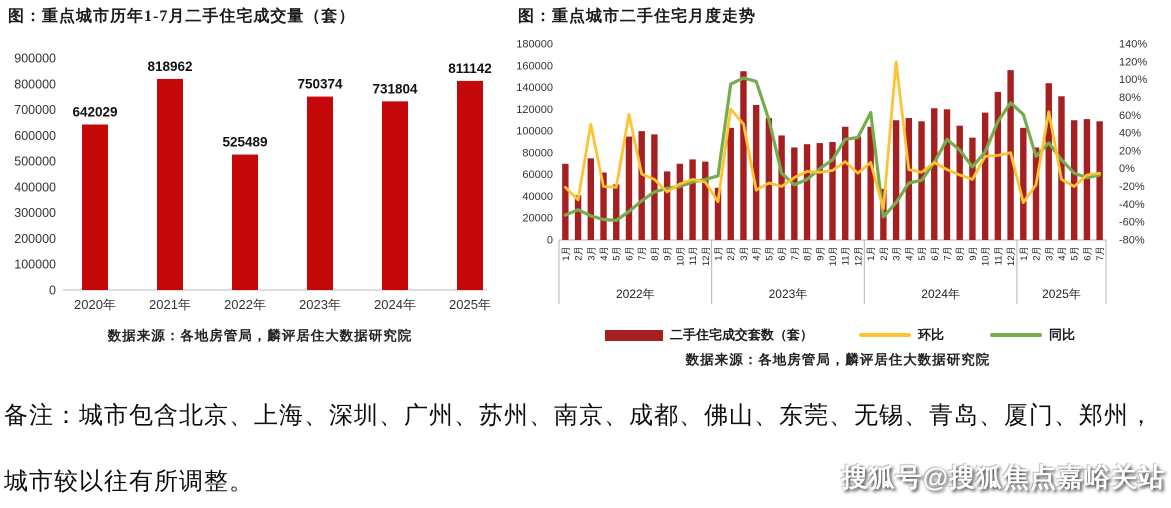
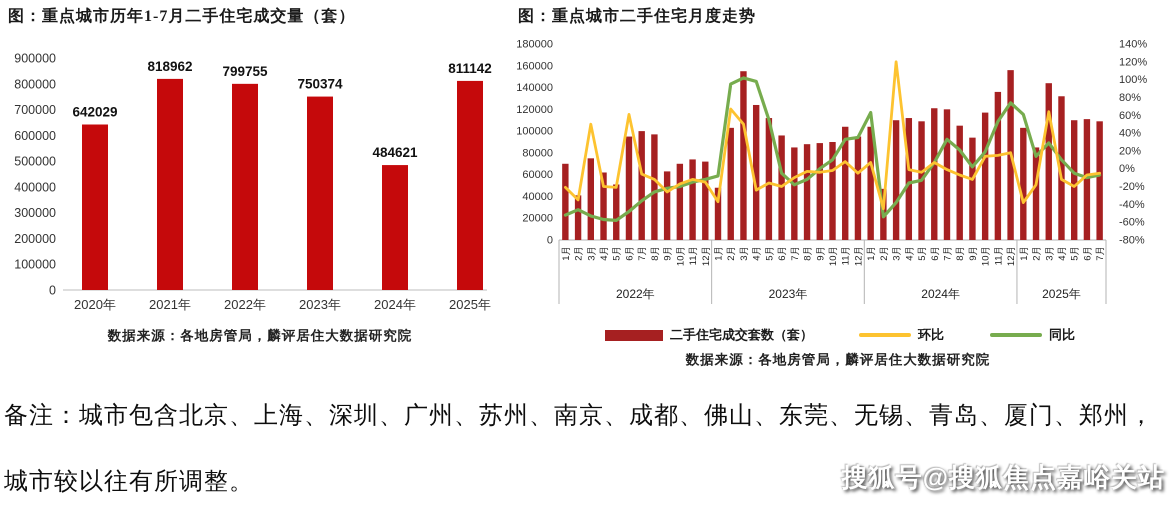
图：重点城市历年1-7月二手住宅成交量（套）/2022年: 525489 -> 799755
图：重点城市历年1-7月二手住宅成交量（套）/2024年: 731804 -> 484621
